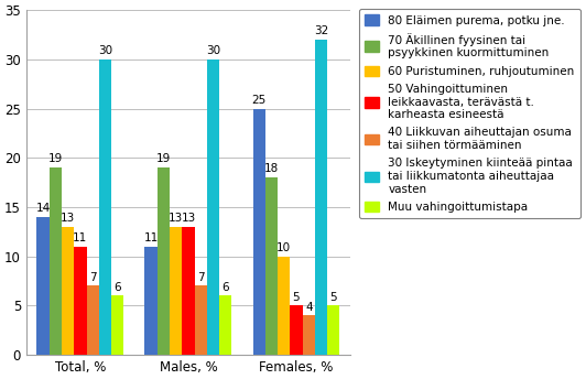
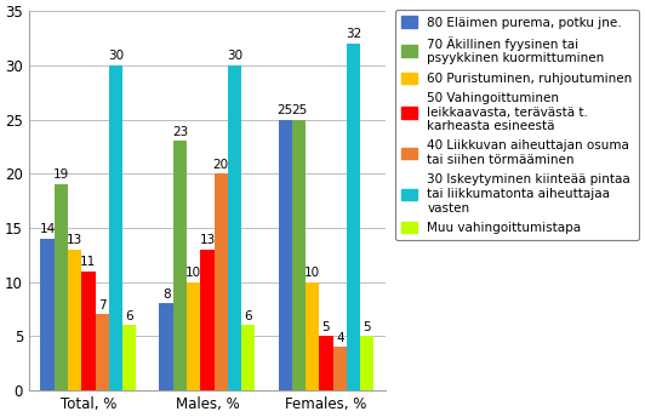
80 Eläimen purema, potku jne./Males, %: 11 -> 8
70 Äkillinen fyysinen tai psyykkinen kuormittuminen/Males, %: 19 -> 23
60 Puristuminen, ruhjoutuminen/Males, %: 13 -> 10
40 Liikkuvan aiheuttajan osuma tai siihen törmääminen/Males, %: 7 -> 20
70 Äkillinen fyysinen tai psyykkinen kuormittuminen/Females, %: 18 -> 25
